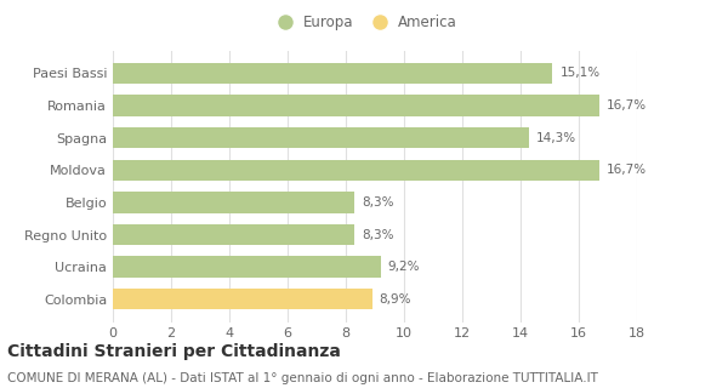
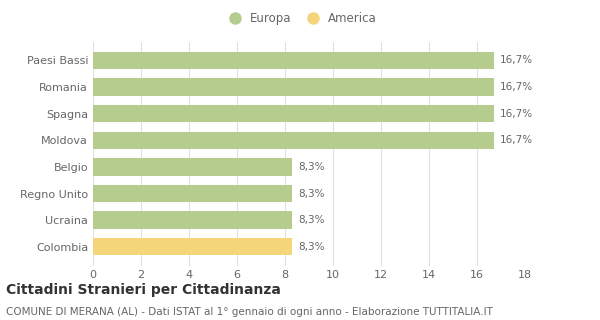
Paesi Bassi: 15,1% -> 16,7%
Spagna: 14,3% -> 16,7%
Ucraina: 9,2% -> 8,3%
Colombia: 8,9% -> 8,3%
